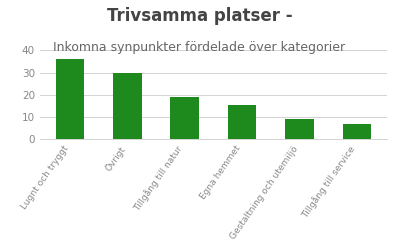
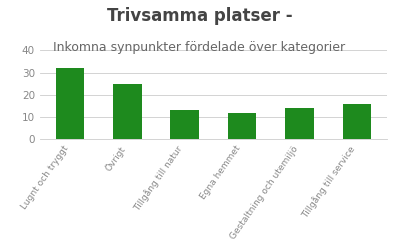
Lugnt och tryggt: 36.0 -> 32.0
Övrigt: 30.0 -> 25.0
Tillgång till natur: 19.0 -> 13.0
Egna hemmet: 15.5 -> 12.0
Gestaltning och utemiljö: 9.0 -> 14.0
Tillgång till service: 7.0 -> 16.0
